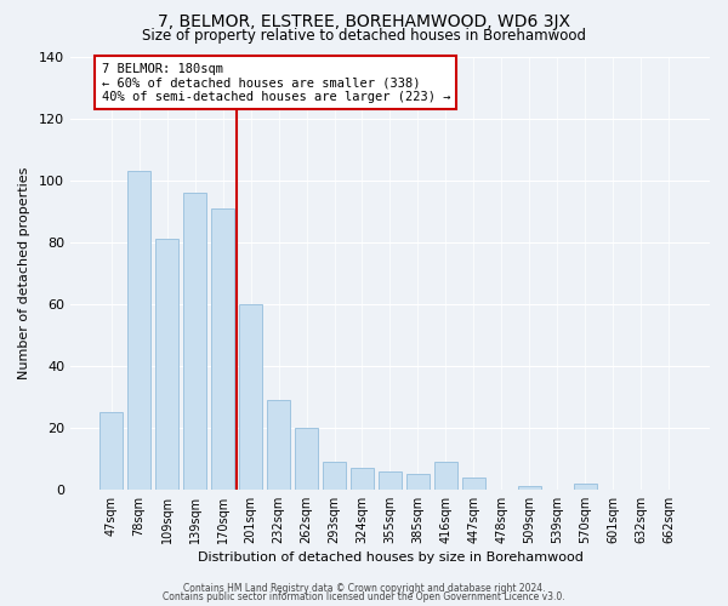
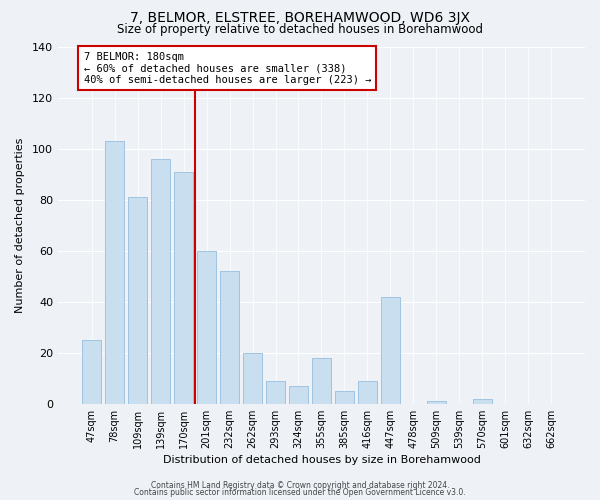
232sqm: 29 -> 52
355sqm: 6 -> 18
447sqm: 4 -> 42
